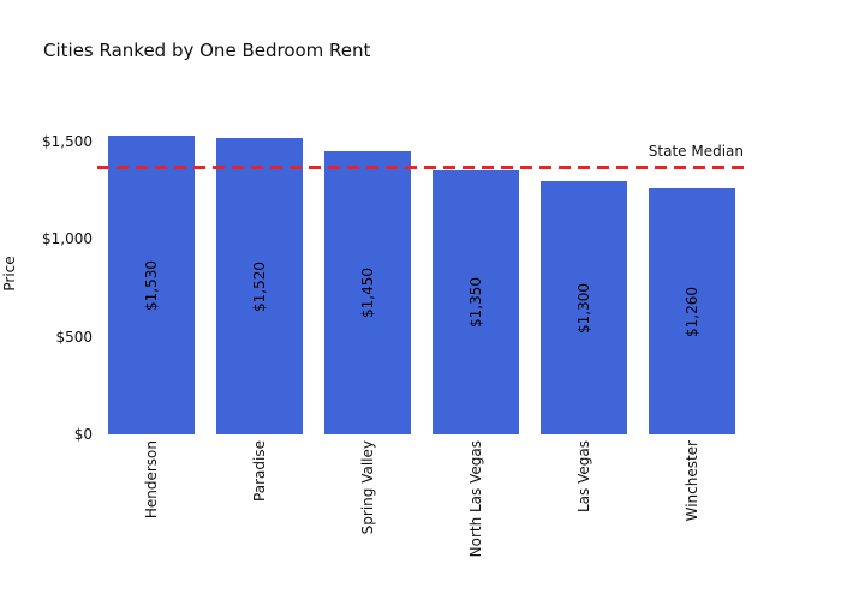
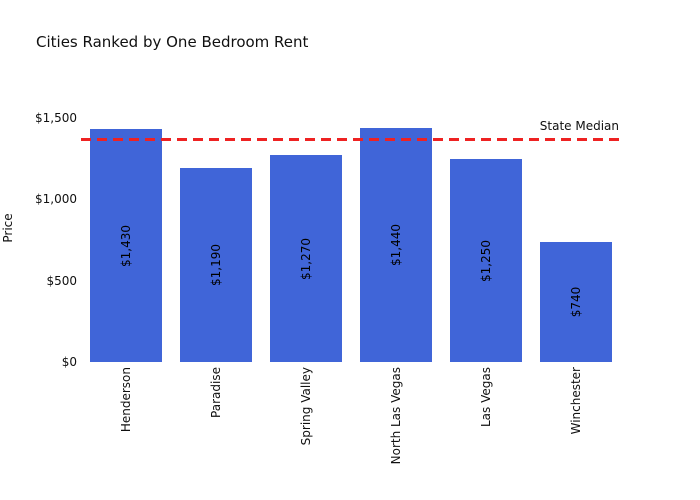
Henderson: $1,530 -> $1,430
Paradise: $1,520 -> $1,190
Spring Valley: $1,450 -> $1,270
North Las Vegas: $1,350 -> $1,440
Las Vegas: $1,300 -> $1,250
Winchester: $1,260 -> $740
